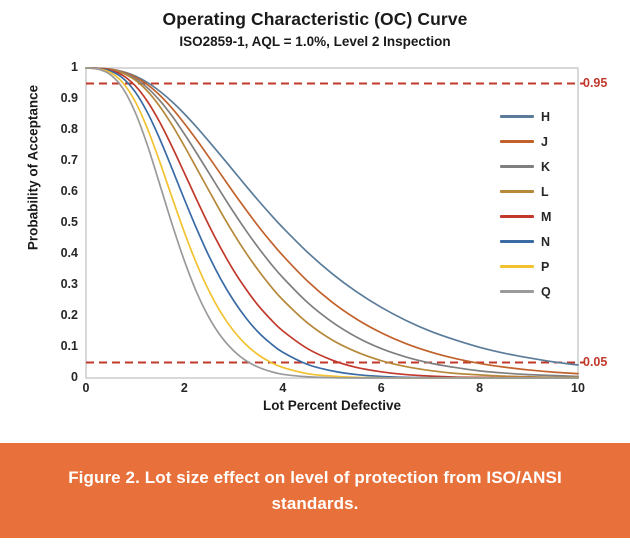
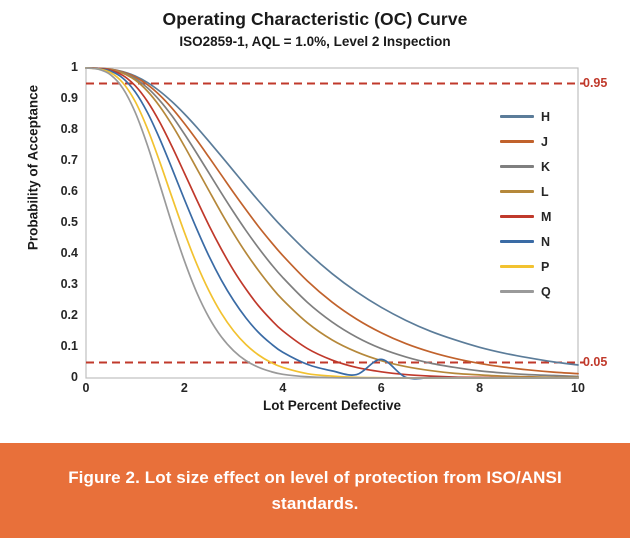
N/6: 0.01 -> 0.06
